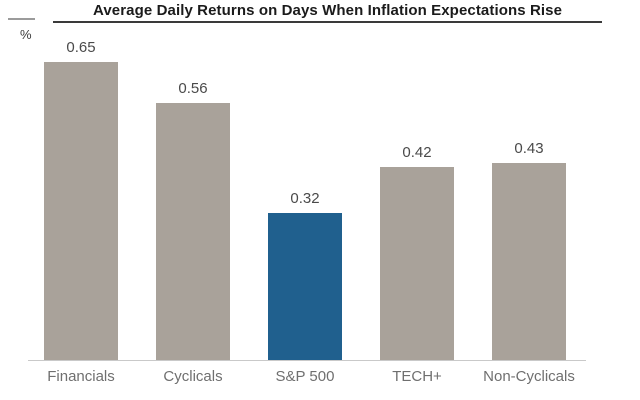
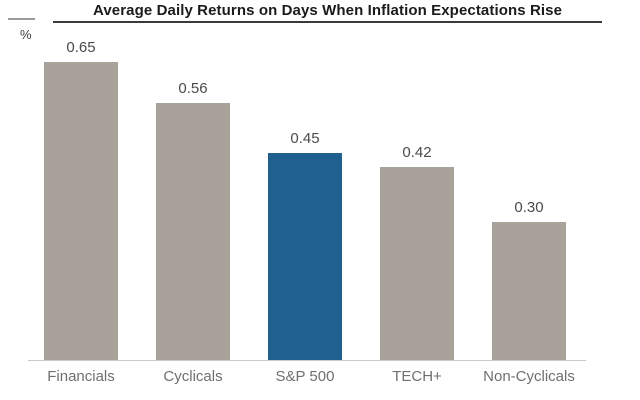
S&P 500: 0.32 -> 0.45
Non-Cyclicals: 0.43 -> 0.30
